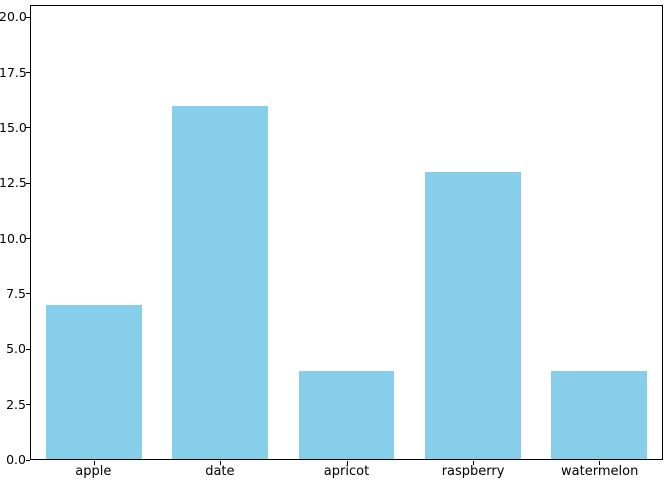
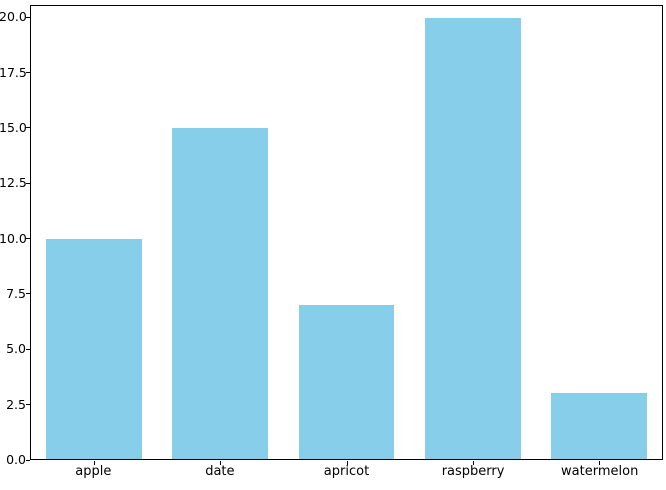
apple: 7 -> 10
date: 16 -> 15
apricot: 4 -> 7
raspberry: 13 -> 20
watermelon: 4 -> 3
